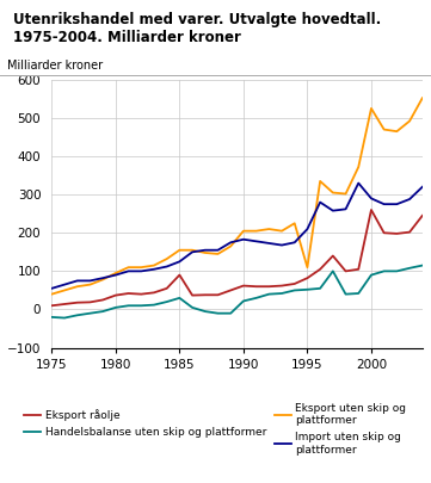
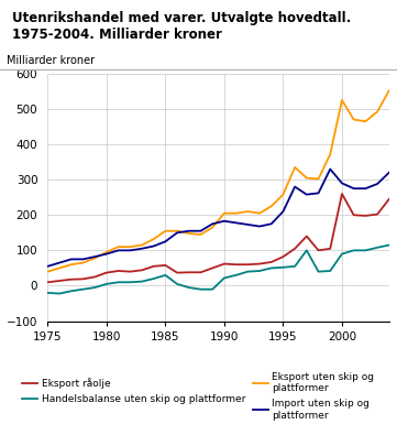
Eksport råolje/1985: 90 -> 58
Eksport uten skip og plattformer/1995: 110 -> 258
